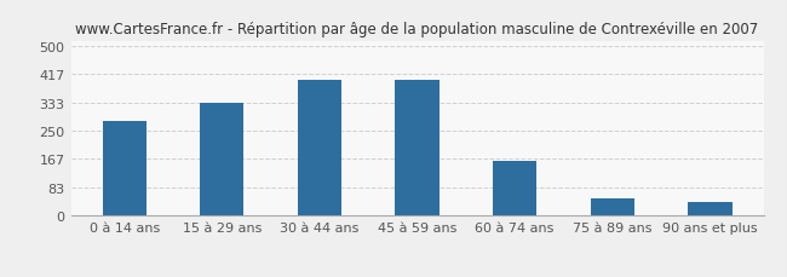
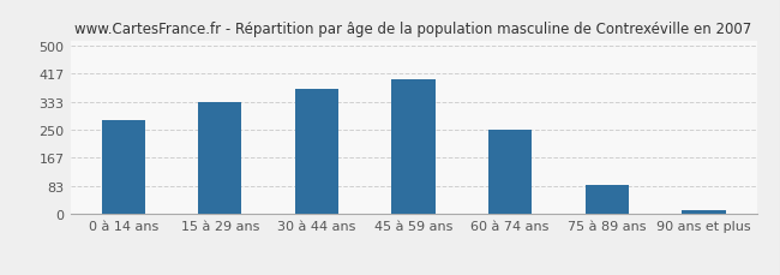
30 à 44 ans: 400 -> 370
60 à 74 ans: 160 -> 250
75 à 89 ans: 50 -> 88
90 ans et plus: 40 -> 12
